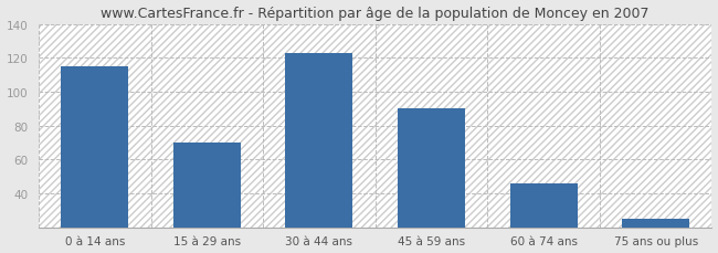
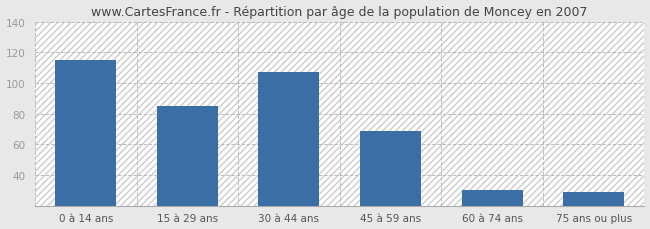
15 à 29 ans: 70 -> 85
30 à 44 ans: 123 -> 107
45 à 59 ans: 90 -> 69
60 à 74 ans: 46 -> 30
75 ans ou plus: 25 -> 29
